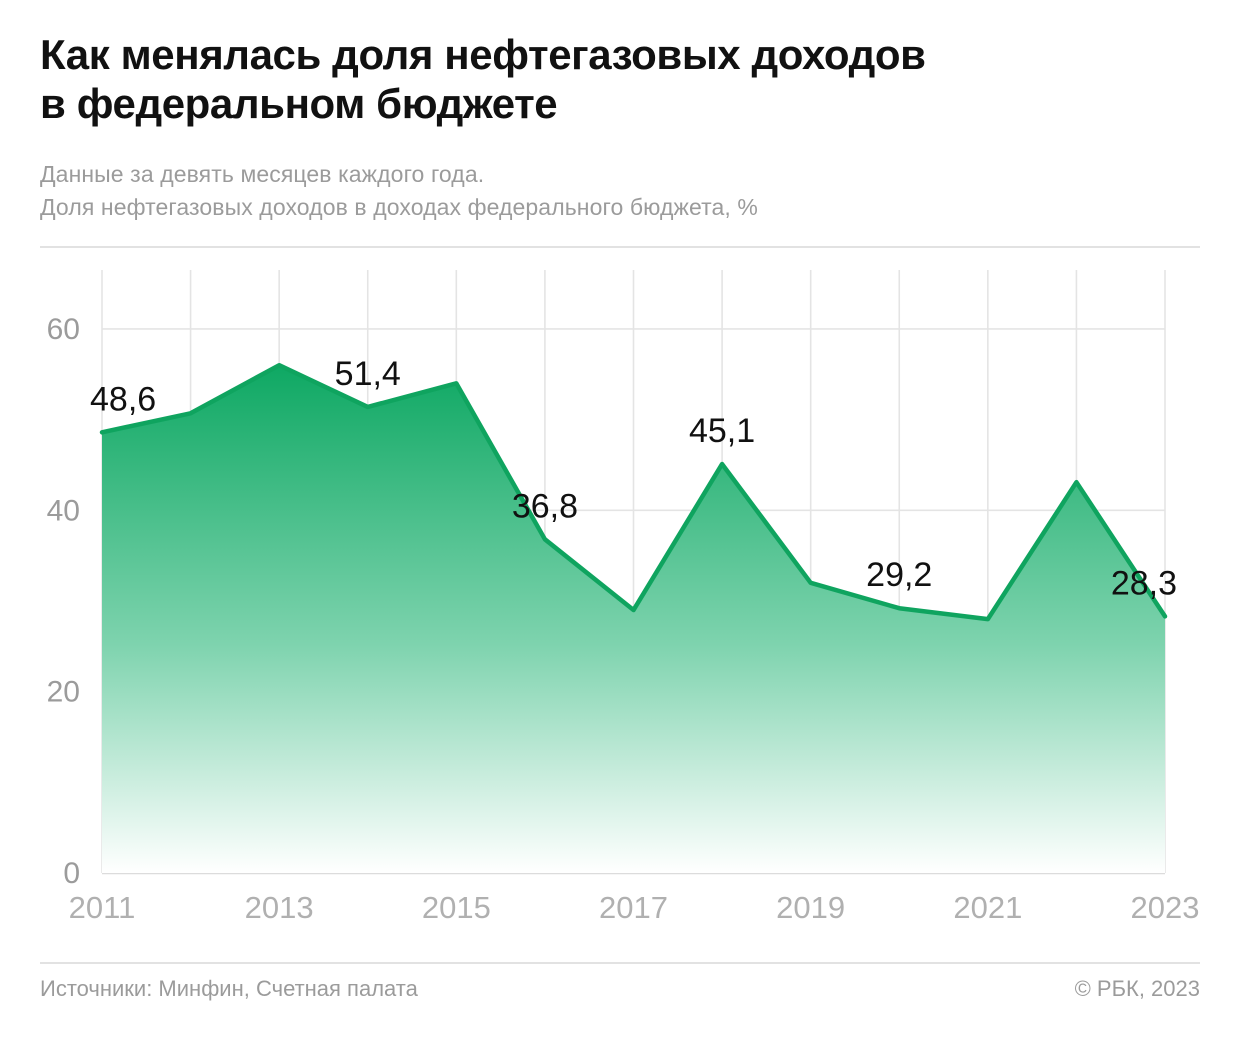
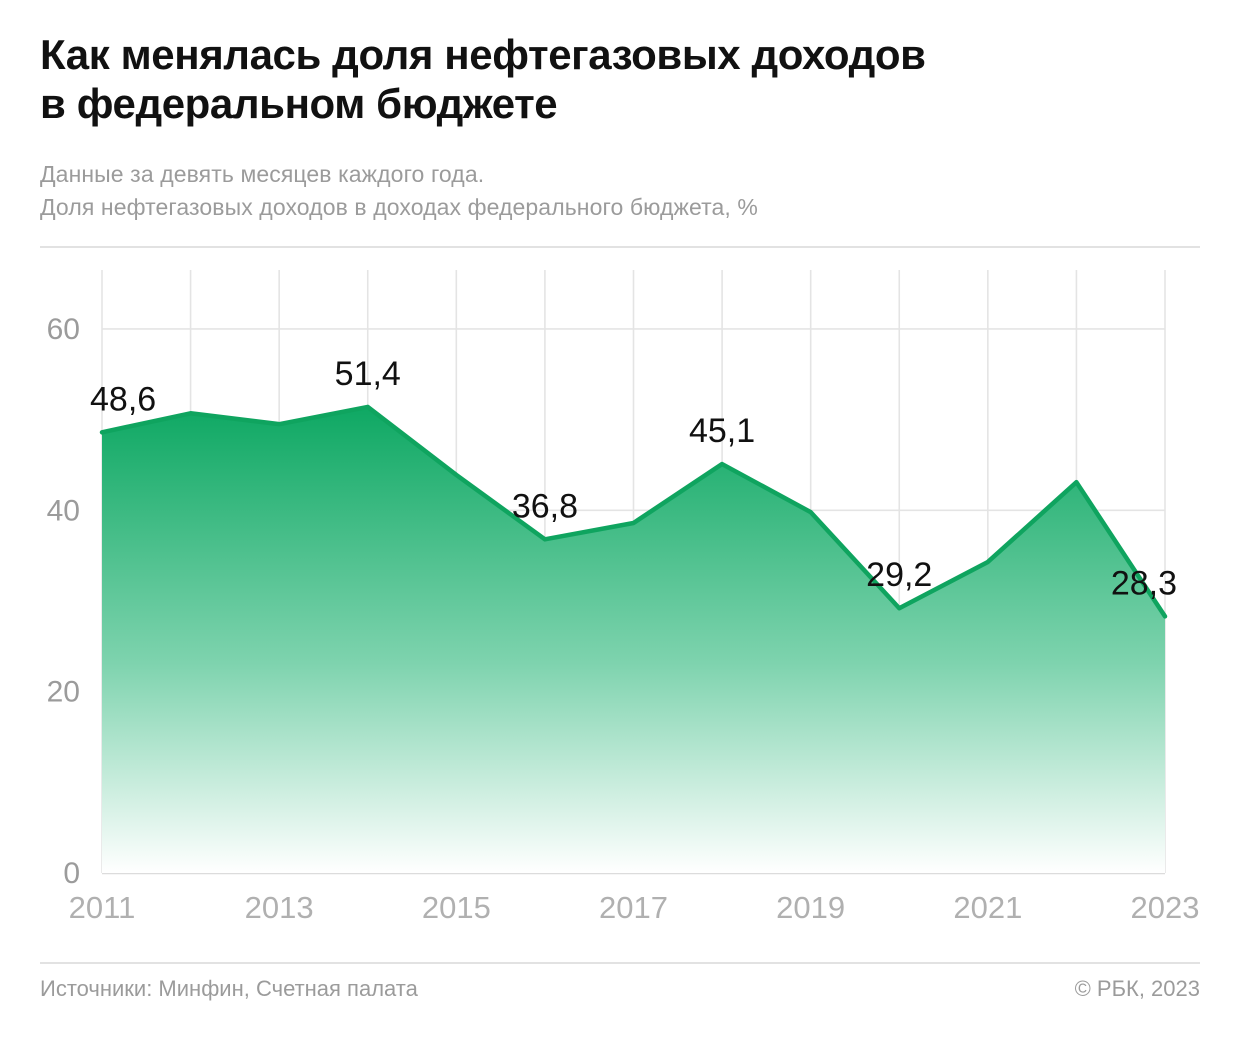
2013: 56 -> 50
2015: 54 -> 44
2017: 29 -> 39
2019: 32 -> 40
2021: 28 -> 34
